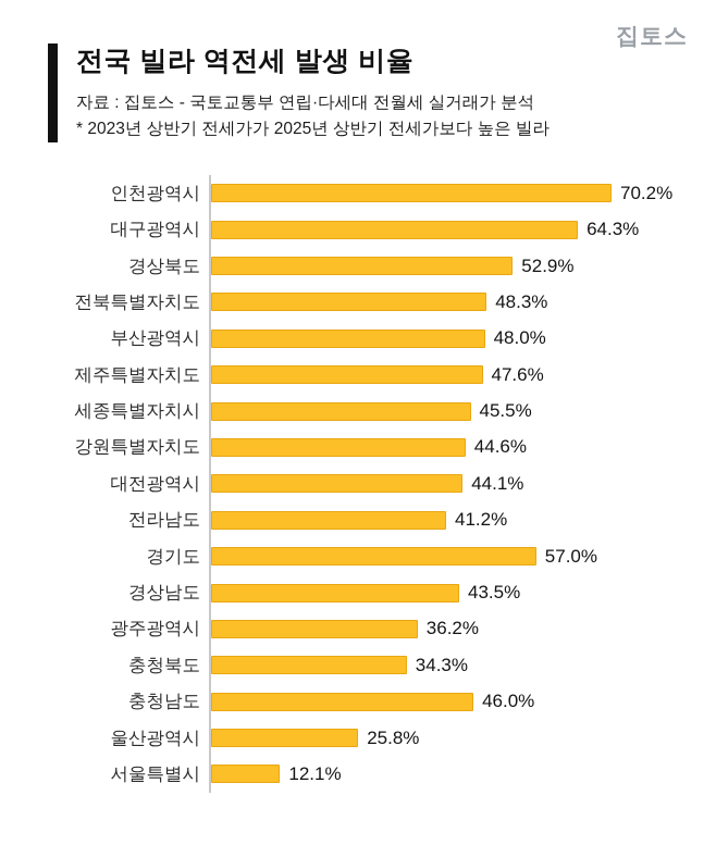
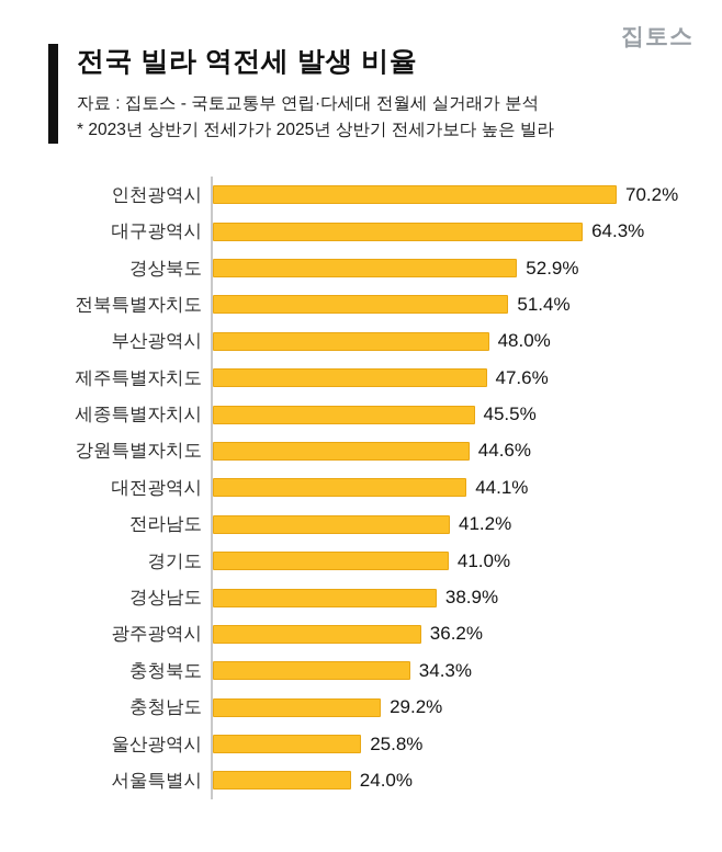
전북특별자치도: 48.3% -> 51.4%
경기도: 57.0% -> 41.0%
경상남도: 43.5% -> 38.9%
충청남도: 46.0% -> 29.2%
서울특별시: 12.1% -> 24.0%
